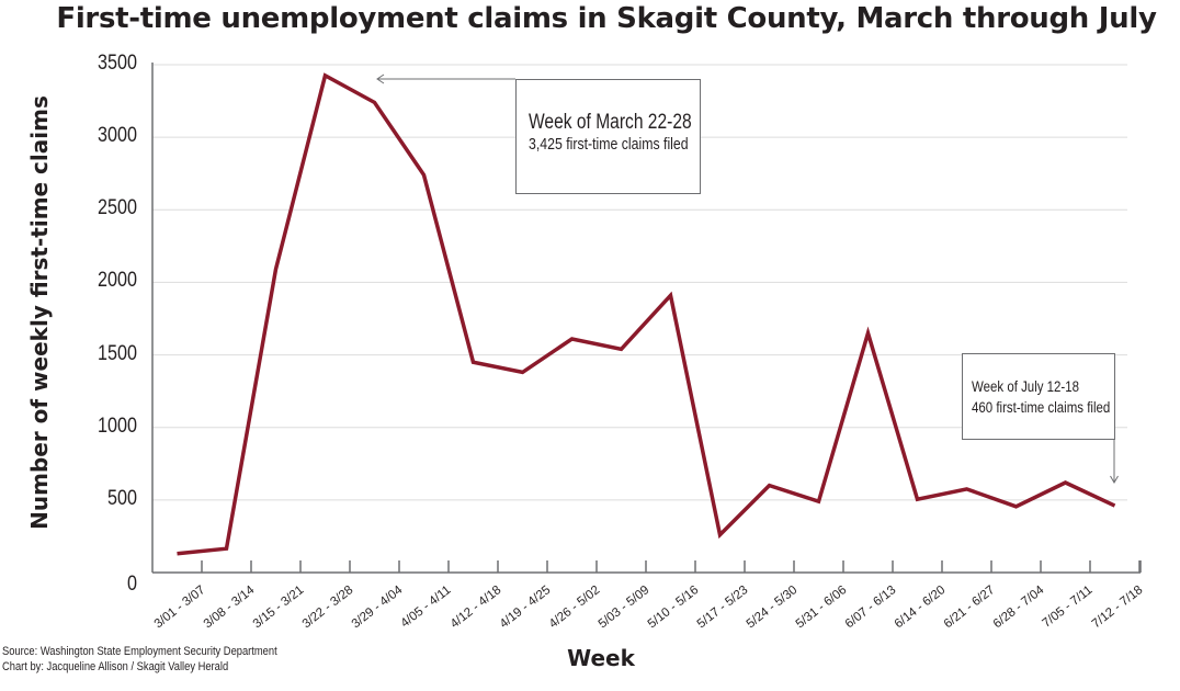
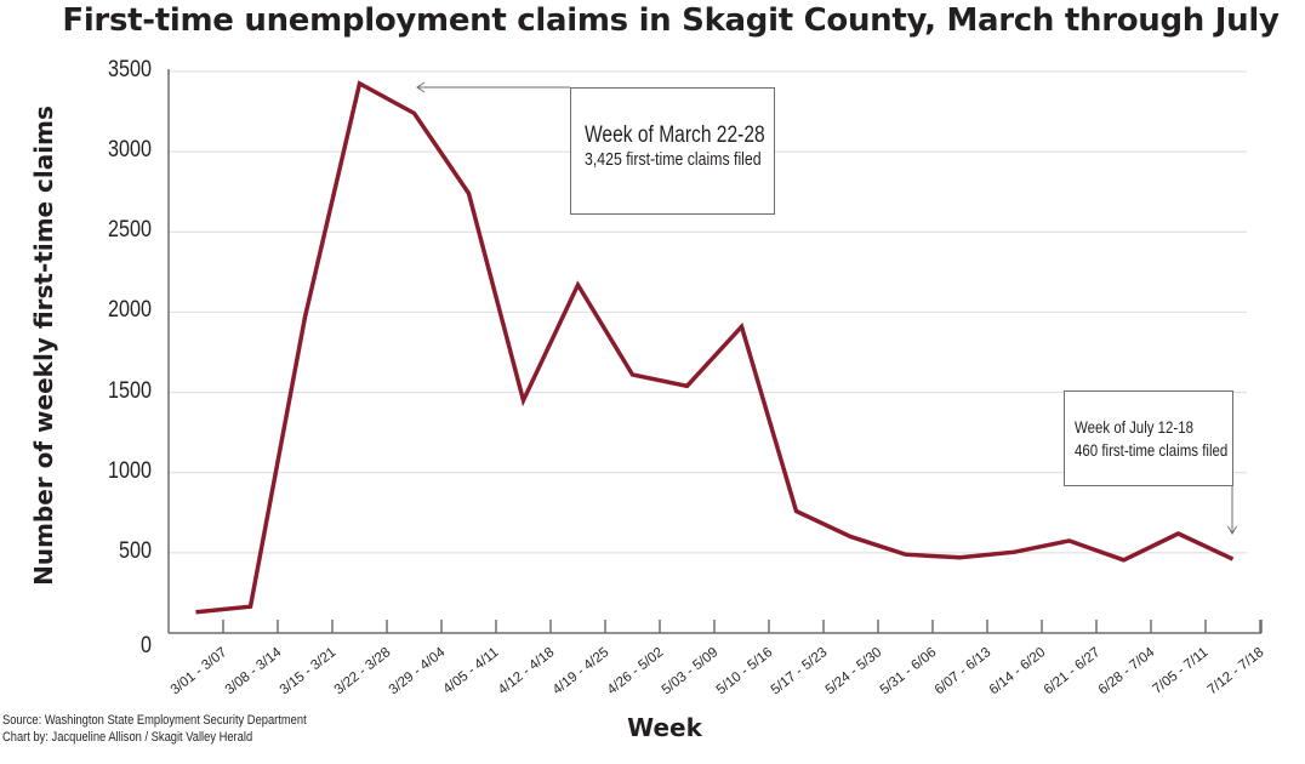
3/15 - 3/21: 2090 -> 1970
4/19 - 4/25: 1380 -> 2170
5/17 - 5/23: 260 -> 760
6/07 - 6/13: 1650 -> 470
